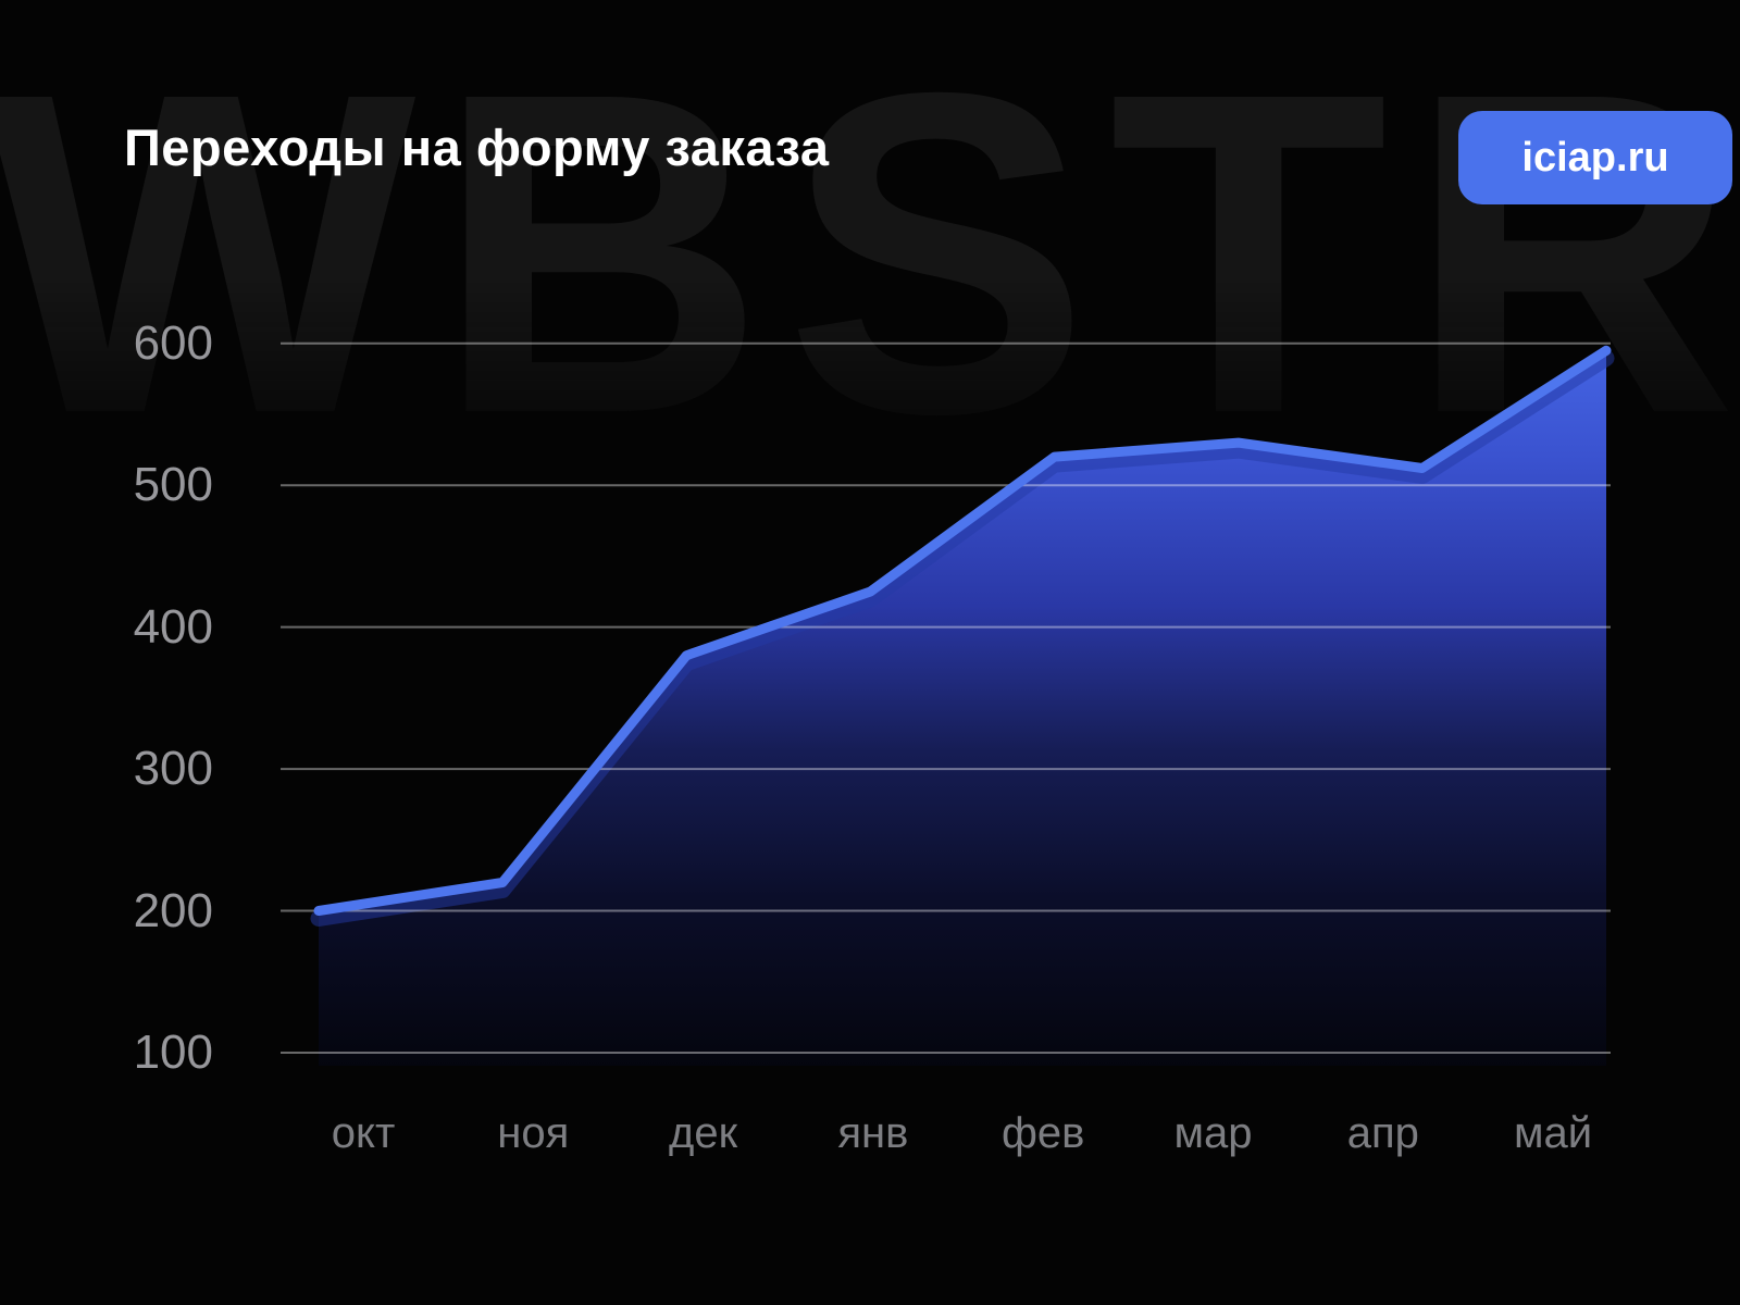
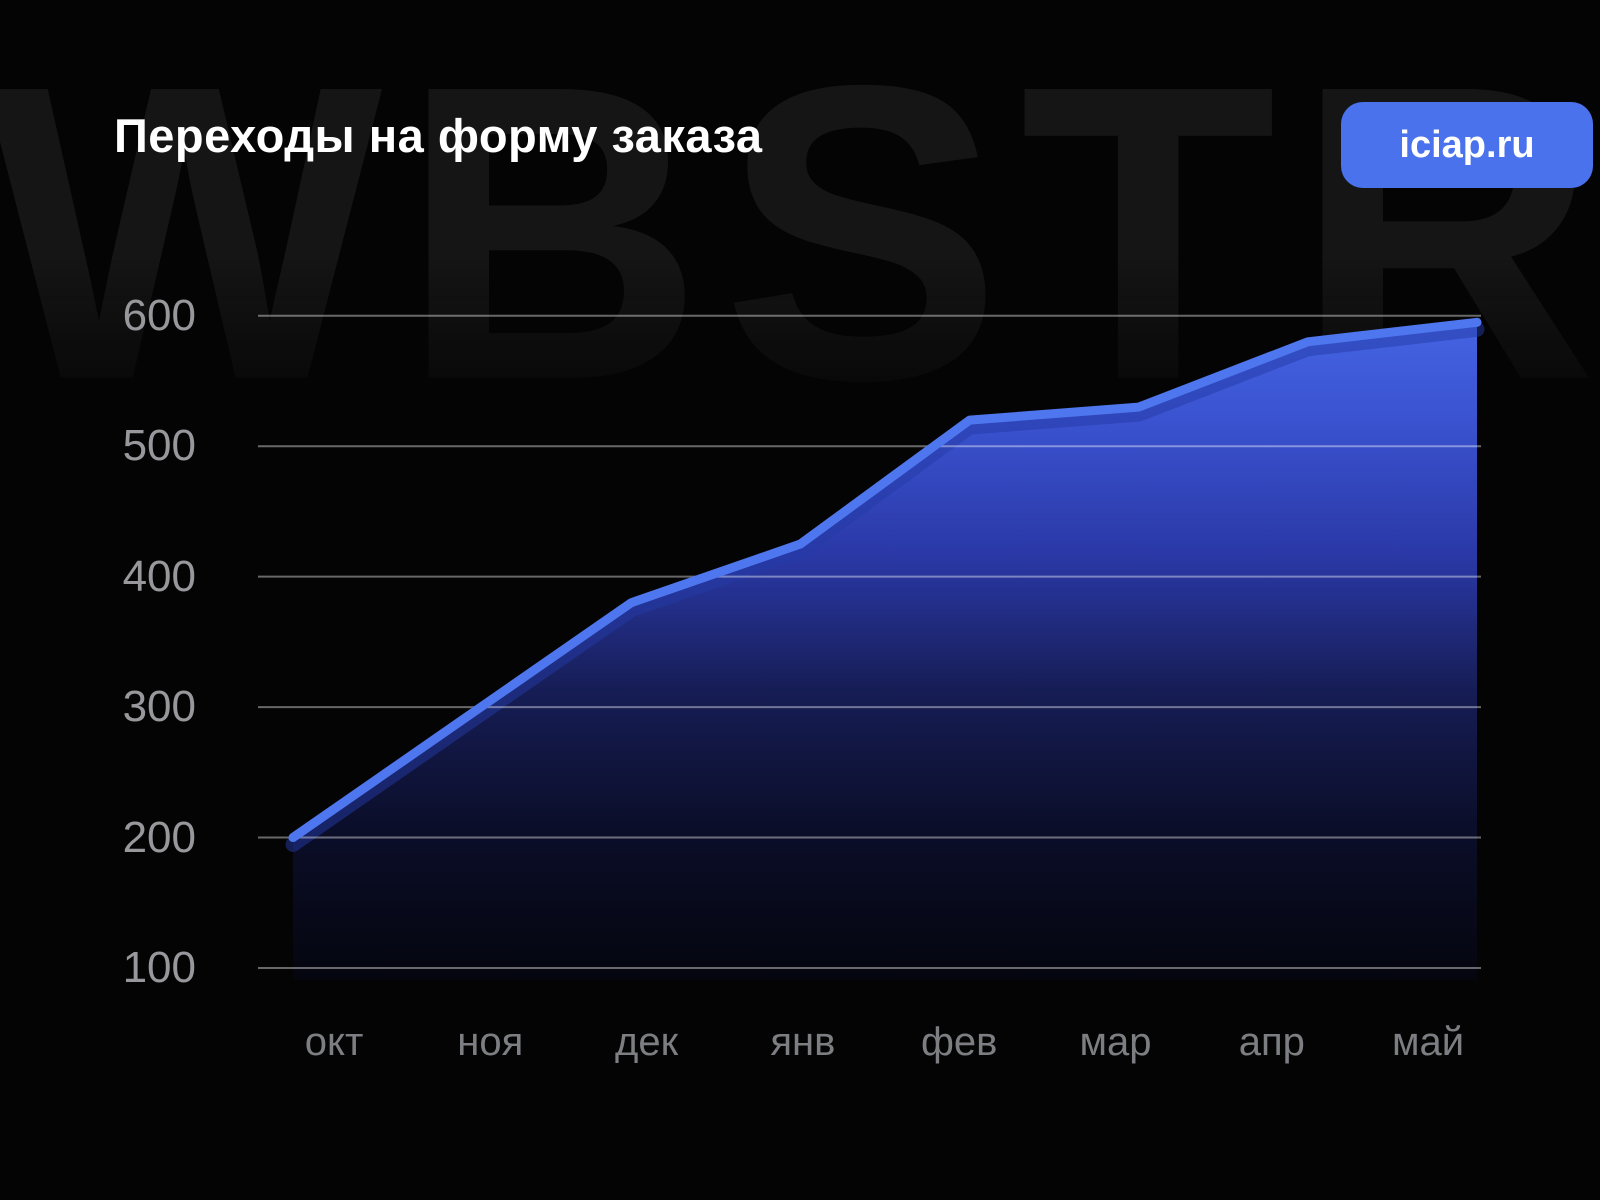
ноя: 220 -> 290
апр: 512 -> 580
